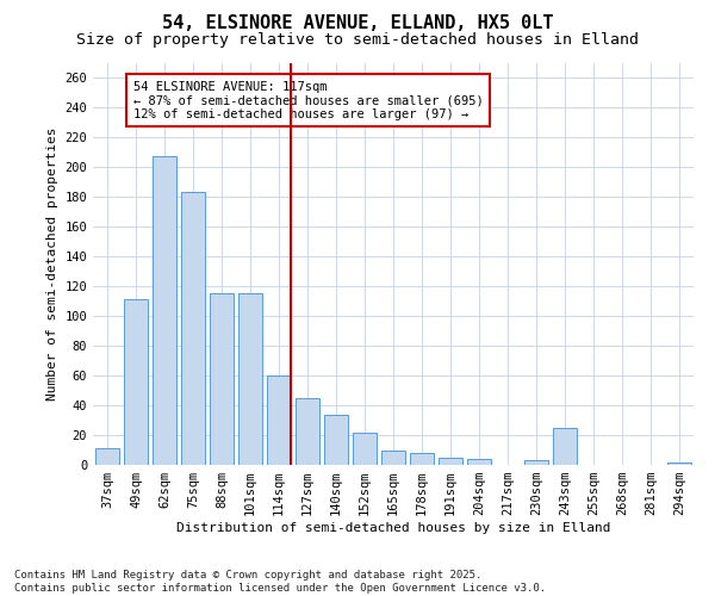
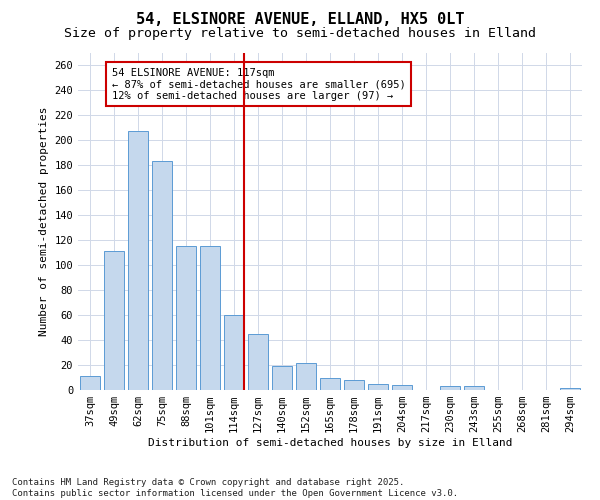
140sqm: 34 -> 19
243sqm: 25 -> 3
